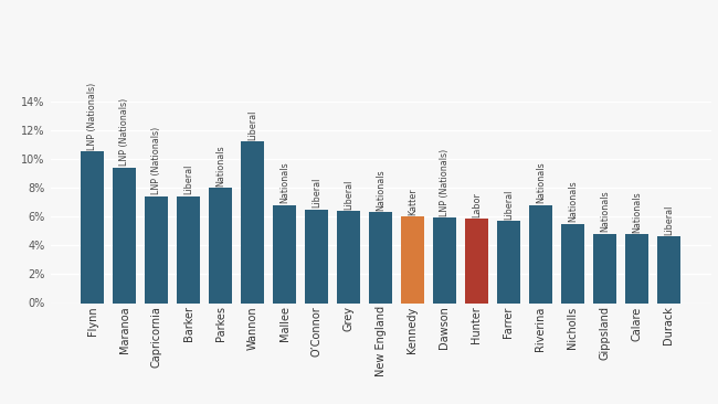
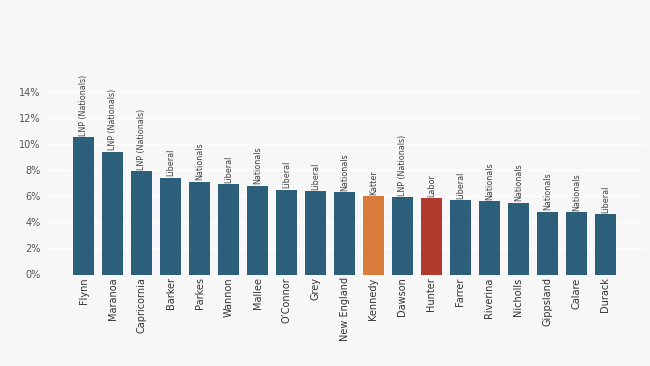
Capricornia: 7.4% -> 7.9%
Parkes: 8.0% -> 7.1%
Wannon: 11.2% -> 6.9%
Riverina: 6.8% -> 5.6%
